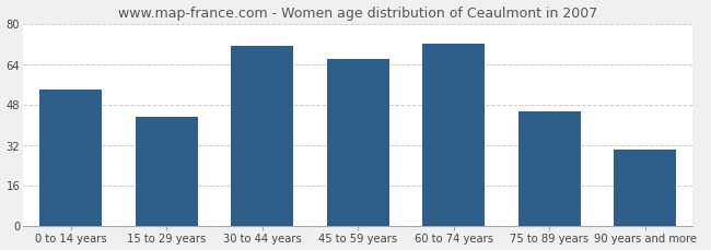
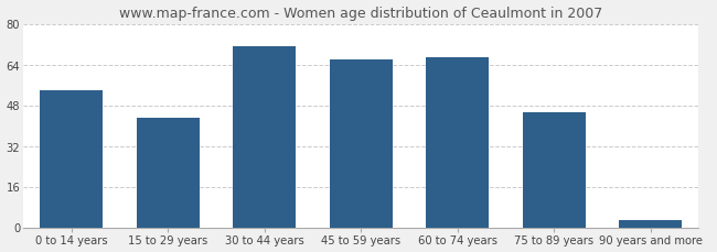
60 to 74 years: 72 -> 67
90 years and more: 30 -> 3
